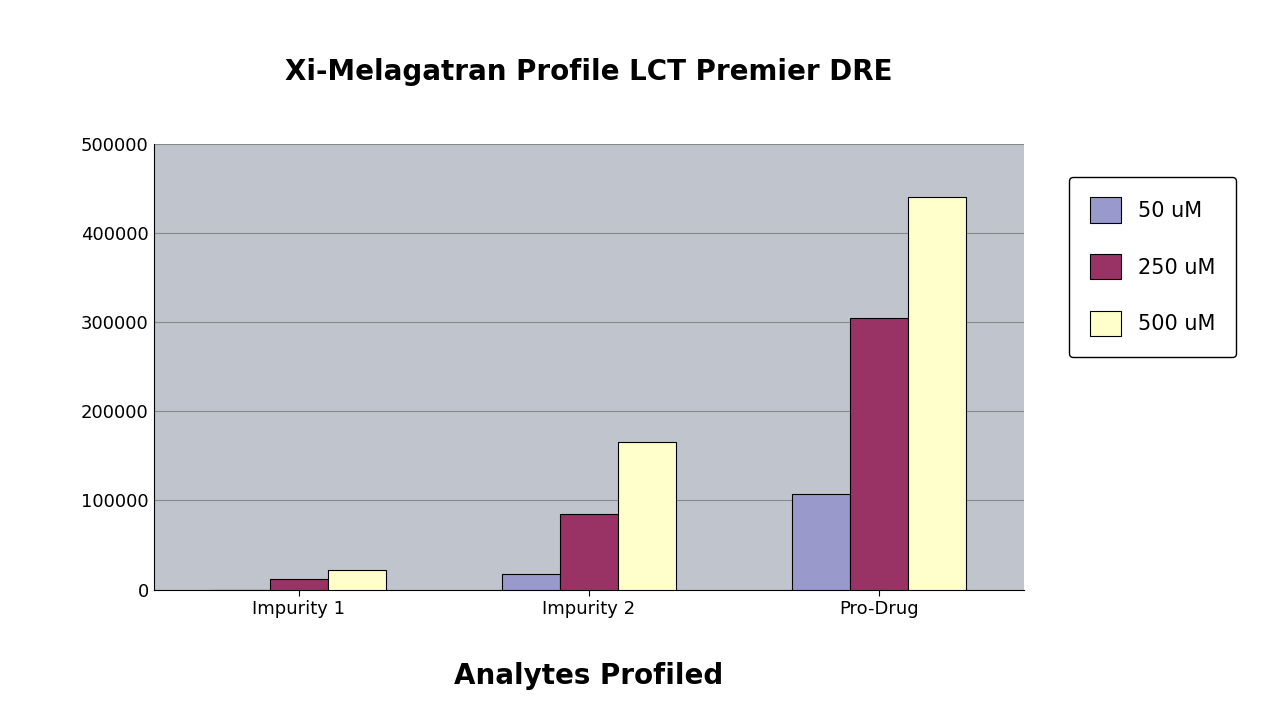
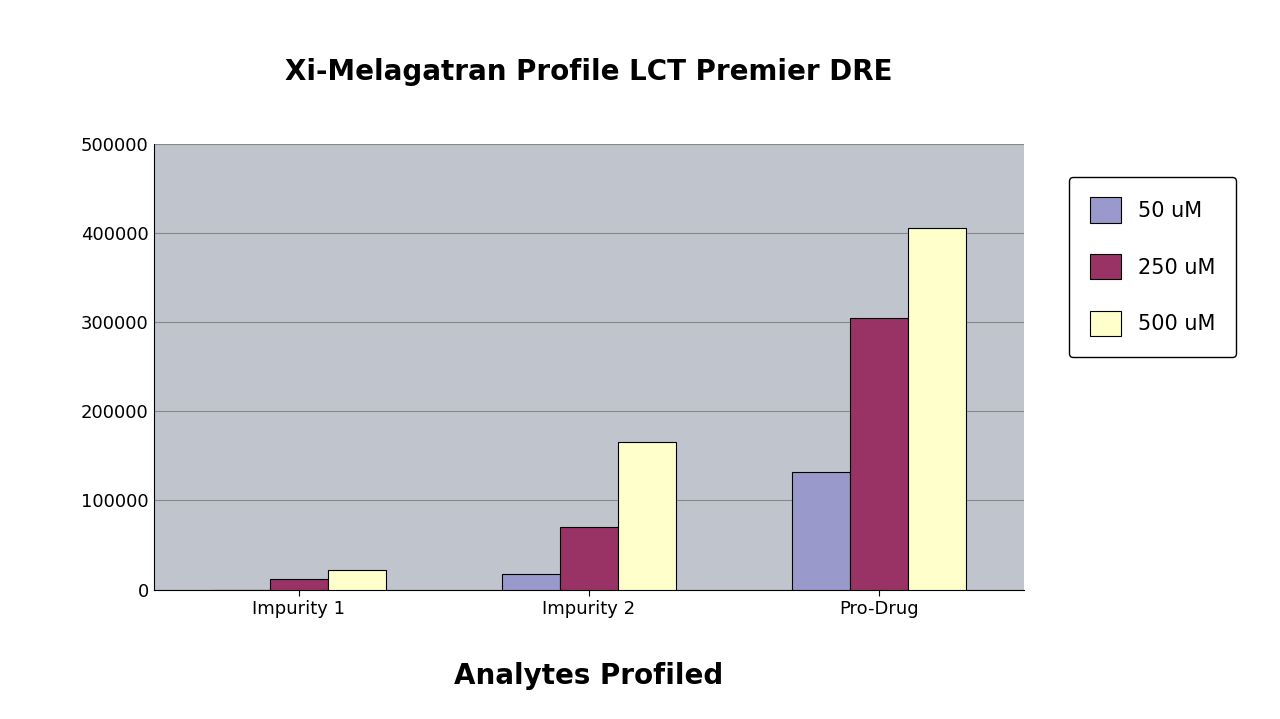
250 uM/Impurity 2: 85000 -> 70000
50 uM/Pro-Drug: 107000 -> 132000
500 uM/Pro-Drug: 440000 -> 406000
